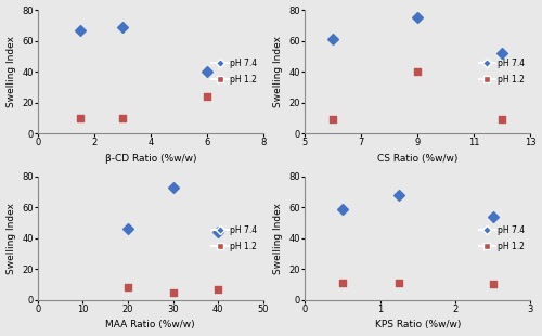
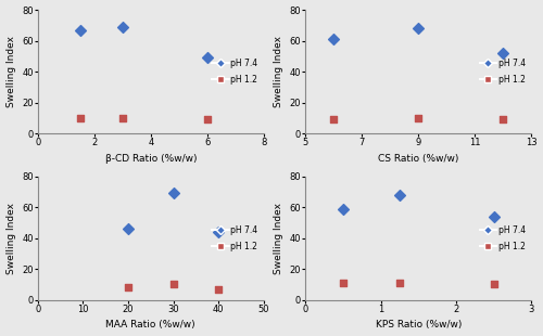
pH 7.4/6: 40 -> 49
pH 1.2/6: 24 -> 9
pH 7.4/9: 75 -> 68
pH 1.2/9: 40 -> 10
pH 7.4/30: 73 -> 69
pH 1.2/30: 5 -> 10
